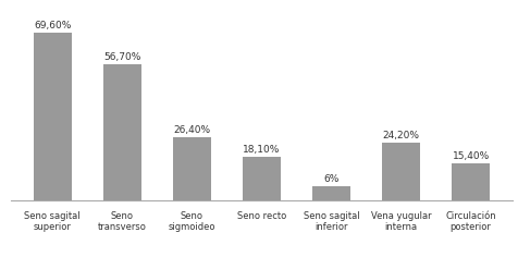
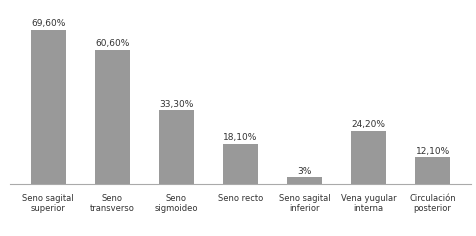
Seno transverso: 56,70% -> 60,60%
Seno sigmoideo: 26,40% -> 33,30%
Seno sagital inferior: 6% -> 3%
Circulación posterior: 15,40% -> 12,10%
